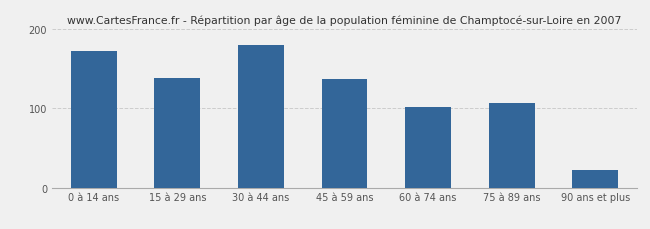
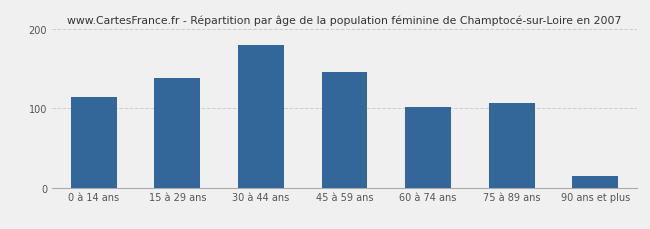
0 à 14 ans: 172 -> 114
45 à 59 ans: 137 -> 146
90 ans et plus: 22 -> 14
